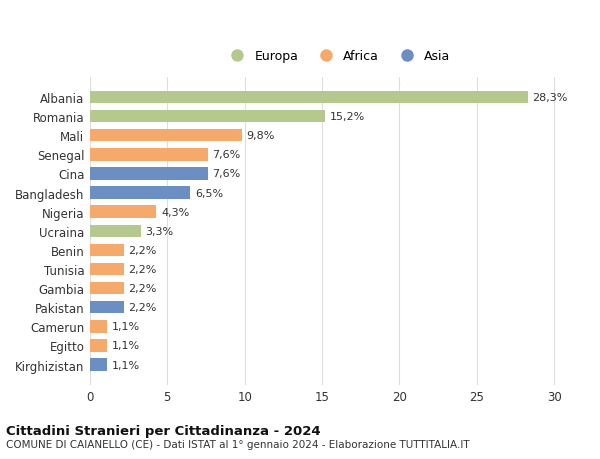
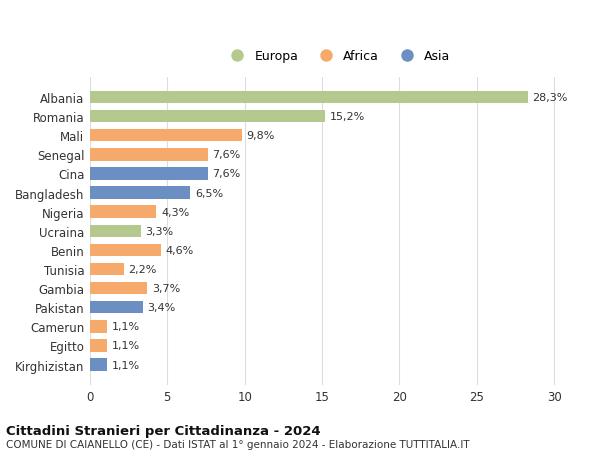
Benin: 2,2% -> 4,6%
Gambia: 2,2% -> 3,7%
Pakistan: 2,2% -> 3,4%
